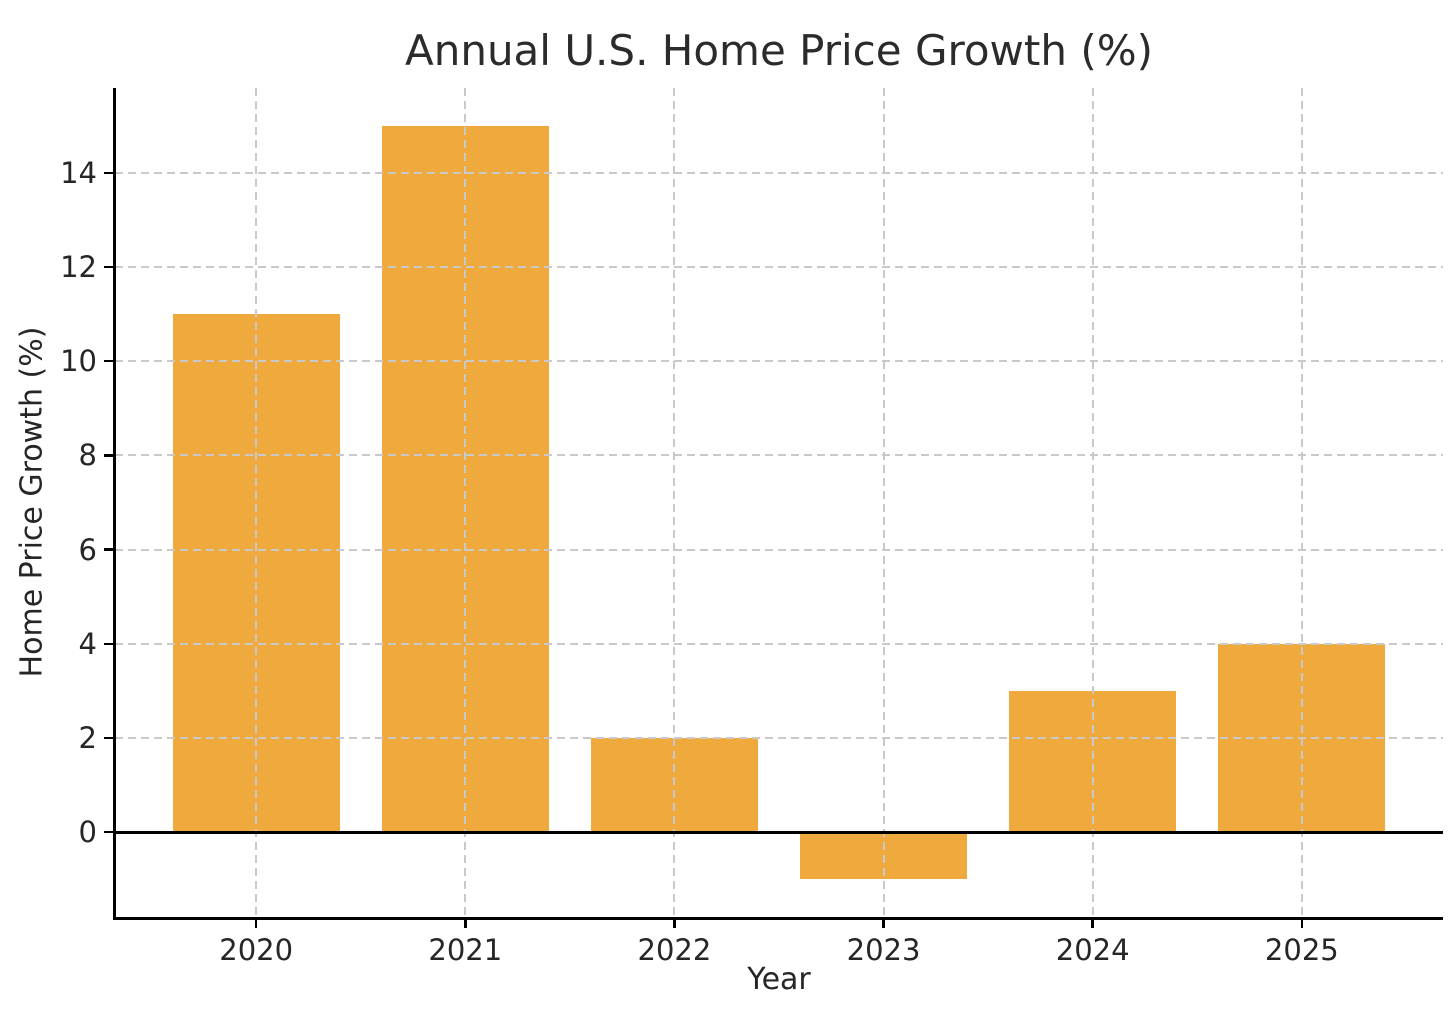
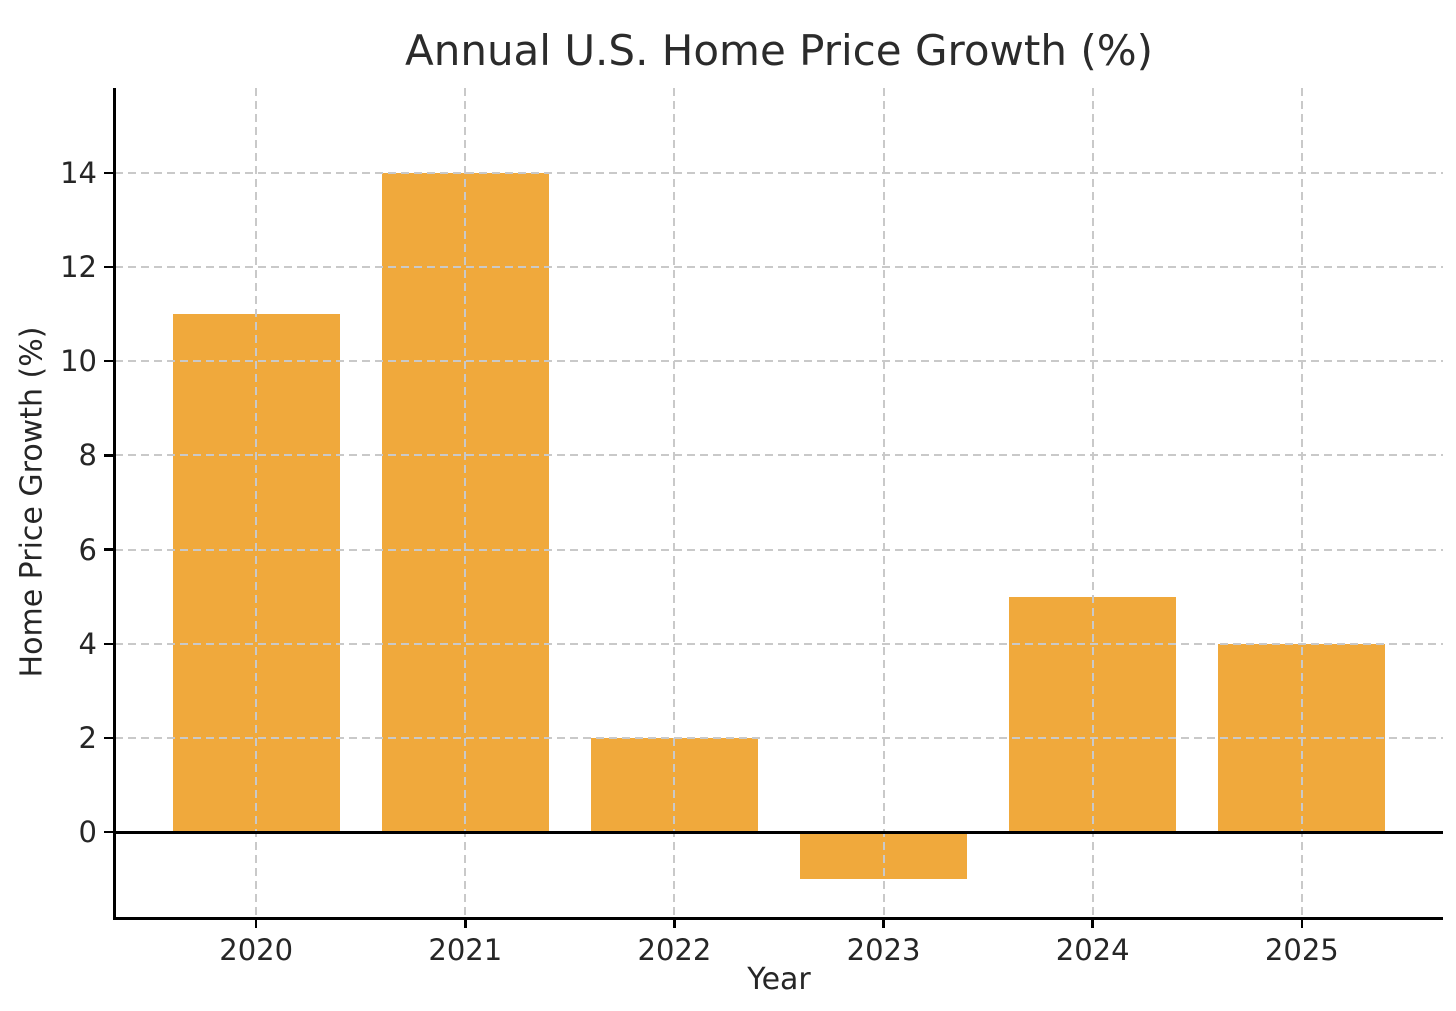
2021: 15 -> 14
2024: 3 -> 5
